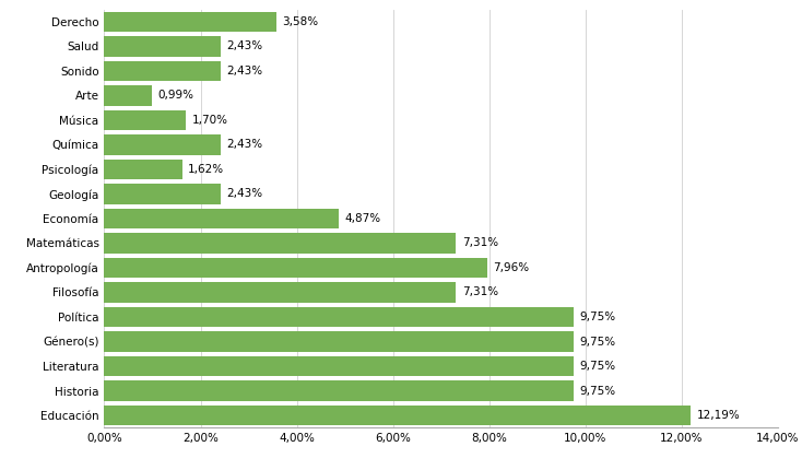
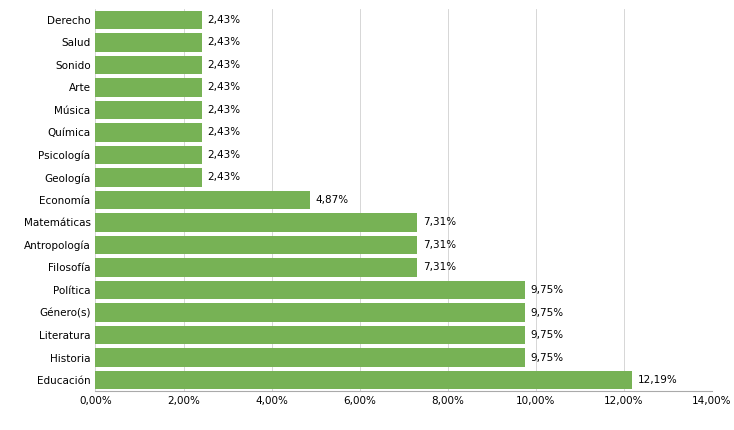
Derecho: 3,58% -> 2,43%
Arte: 0,99% -> 2,43%
Música: 1,70% -> 2,43%
Psicología: 1,62% -> 2,43%
Antropología: 7,96% -> 7,31%
